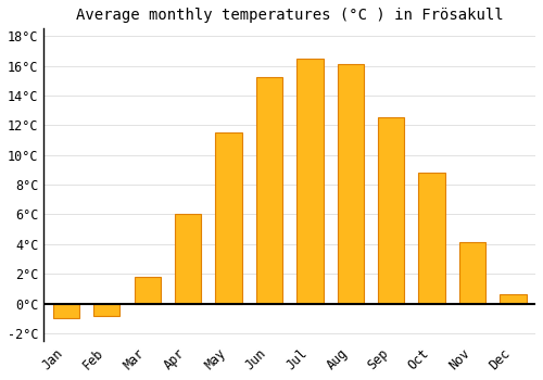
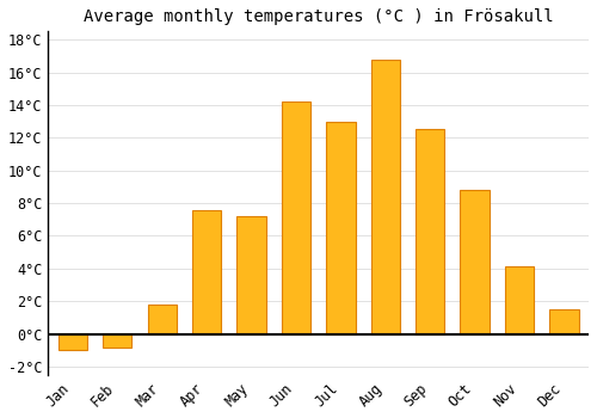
Apr: 6.0°C -> 7.6°C
May: 11.5°C -> 7.2°C
Jun: 15.2°C -> 14.2°C
Jul: 16.5°C -> 13.0°C
Aug: 16.1°C -> 16.8°C
Dec: 0.6°C -> 1.5°C
